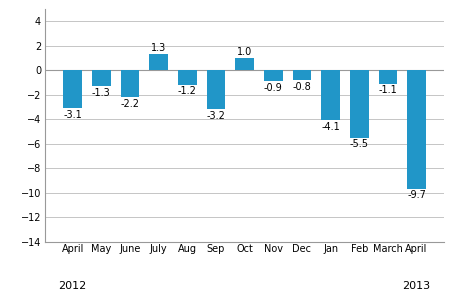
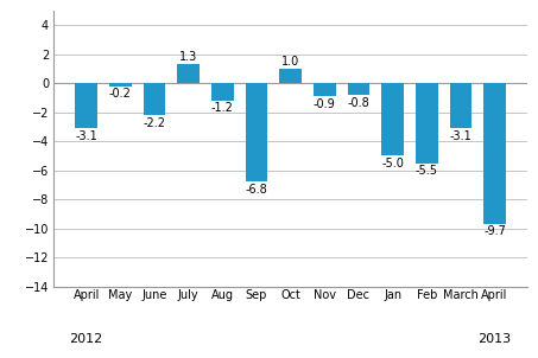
May: -1.3 -> -0.2
Sep: -3.2 -> -6.8
Jan: -4.1 -> -5.0
March: -1.1 -> -3.1
